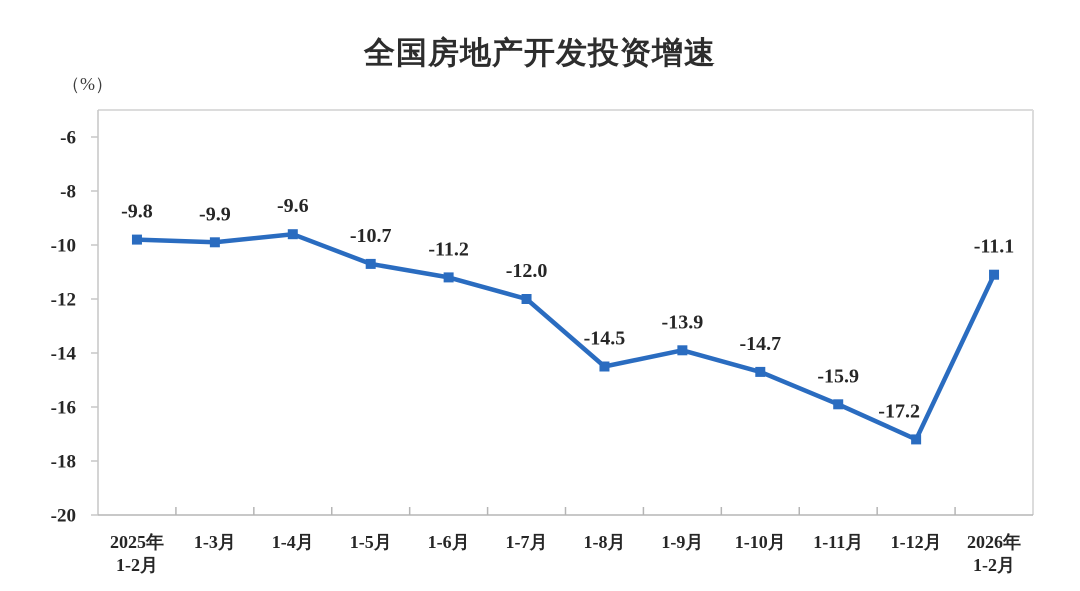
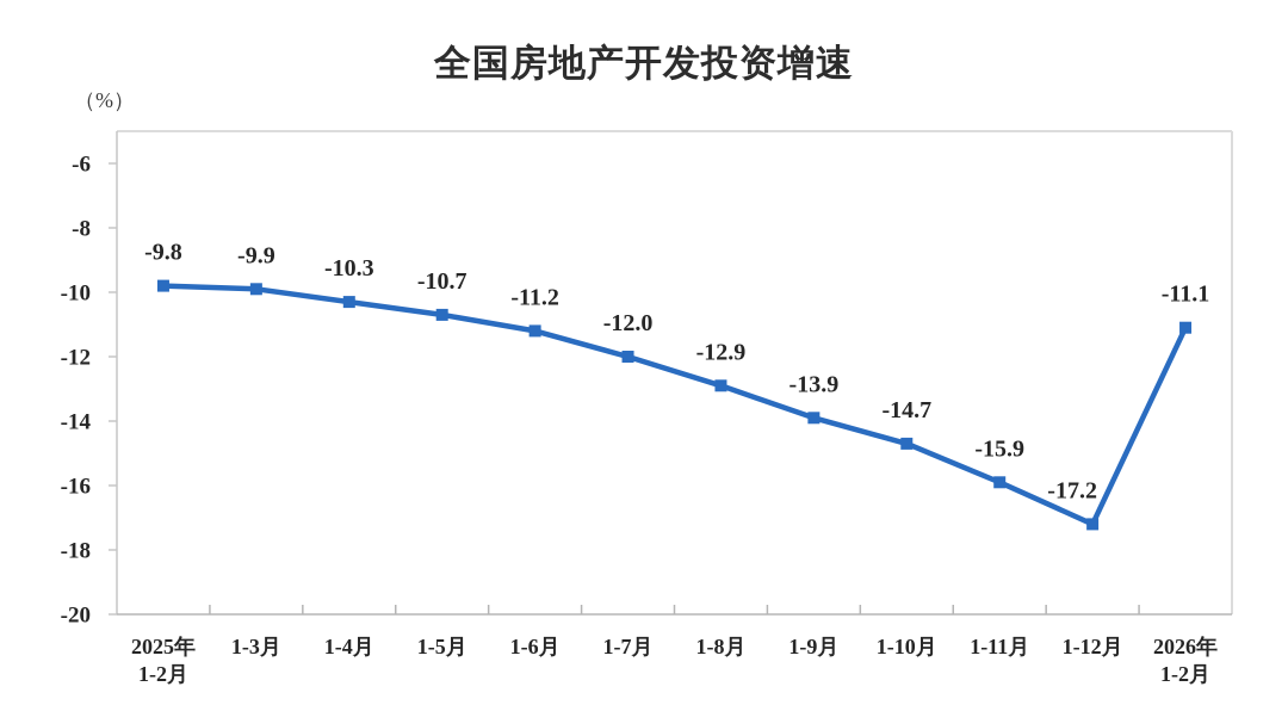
1-4月: -9.6 -> -10.3
1-8月: -14.5 -> -12.9
